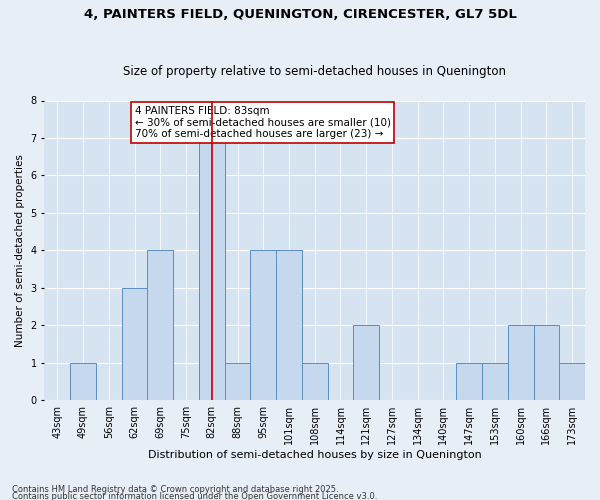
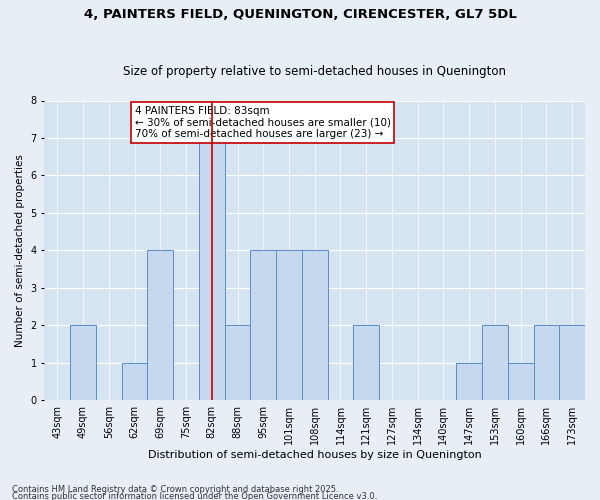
49sqm: 1 -> 2
62sqm: 3 -> 1
88sqm: 1 -> 2
108sqm: 1 -> 4
153sqm: 1 -> 2
160sqm: 2 -> 1
173sqm: 1 -> 2
